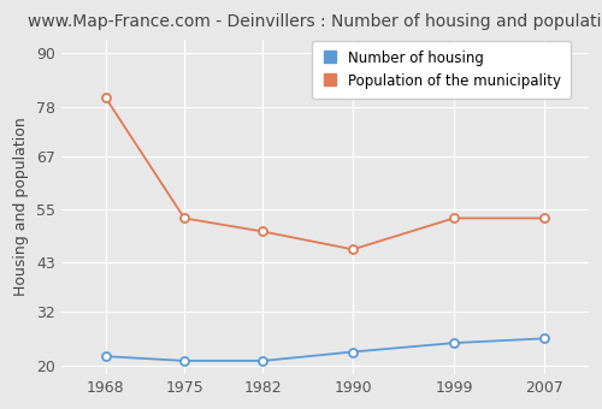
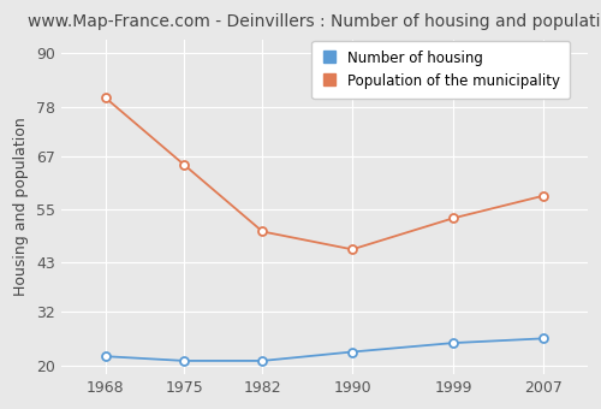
Population of the municipality/1975: 53 -> 65
Population of the municipality/2007: 53 -> 58
